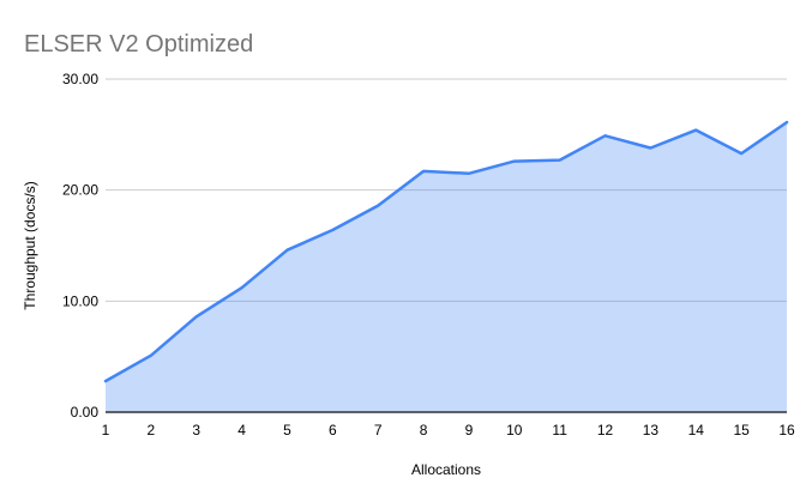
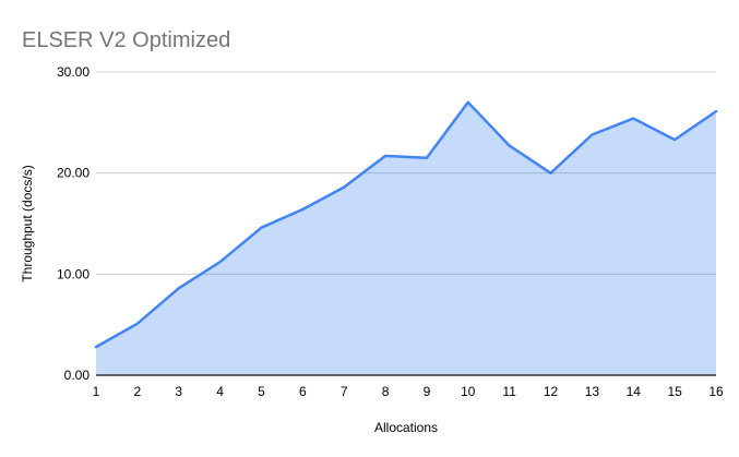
10: 23 -> 27
12: 25 -> 20
